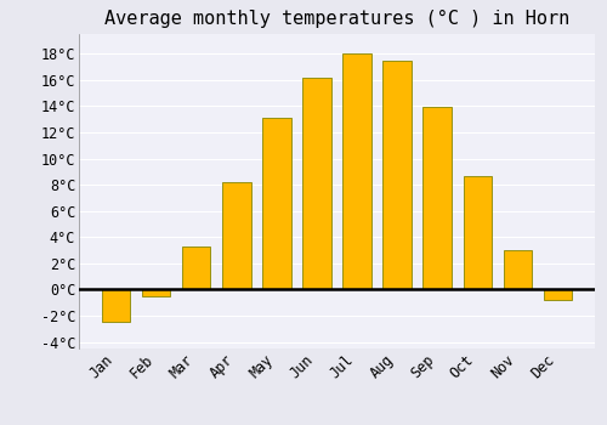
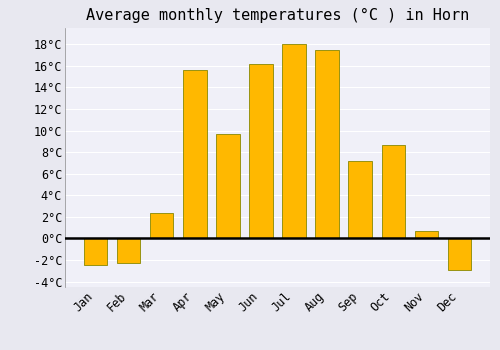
Feb: -0.5°C -> -2.3°C
Mar: 3.3°C -> 2.4°C
Apr: 8.2°C -> 15.6°C
May: 13.1°C -> 9.7°C
Sep: 13.9°C -> 7.2°C
Nov: 3.0°C -> 0.7°C
Dec: -0.8°C -> -2.9°C
